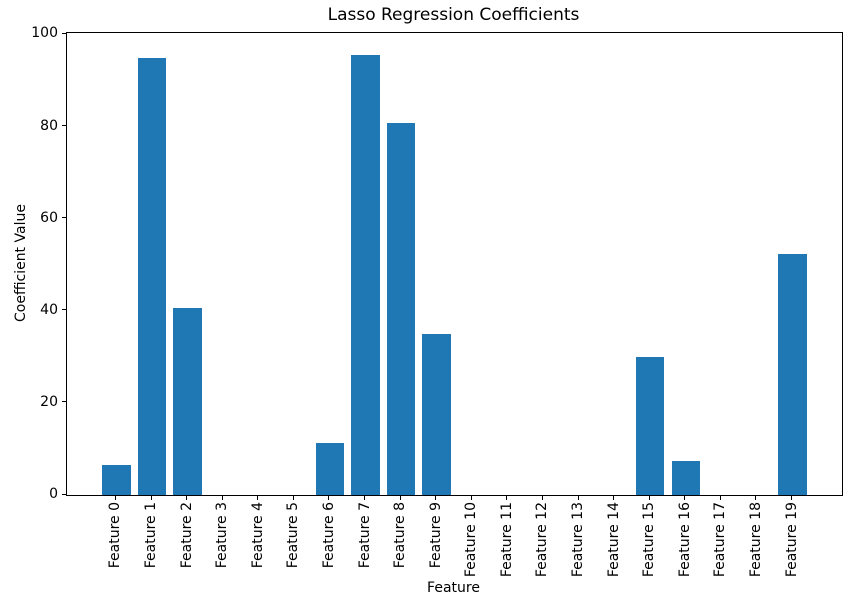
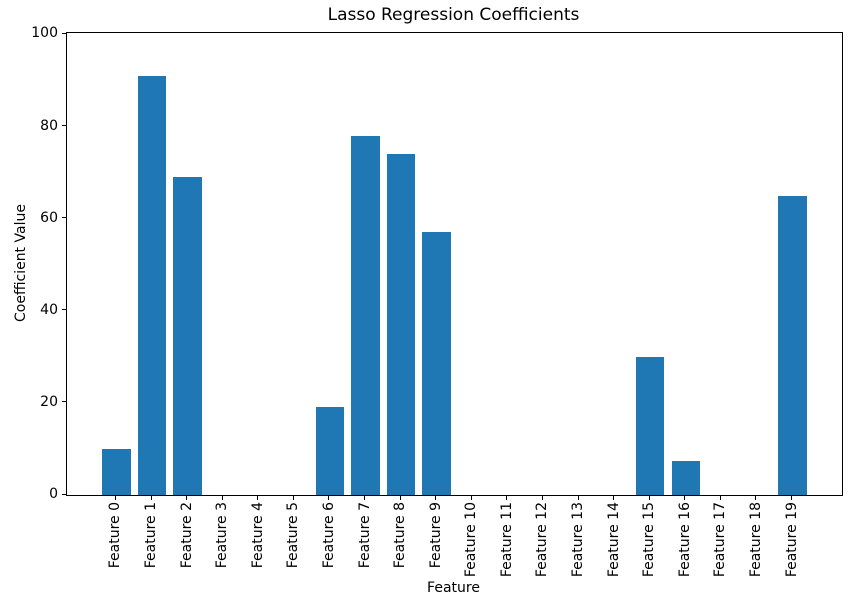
Feature 0: 6 -> 10
Feature 1: 95 -> 91
Feature 2: 41 -> 69
Feature 6: 11 -> 19
Feature 7: 96 -> 78
Feature 8: 81 -> 74
Feature 9: 35 -> 57
Feature 19: 52 -> 65
